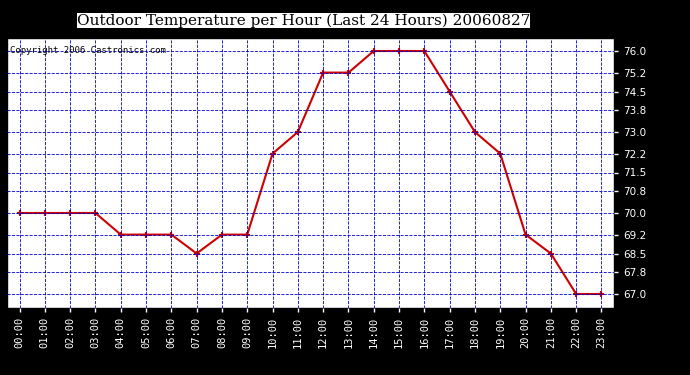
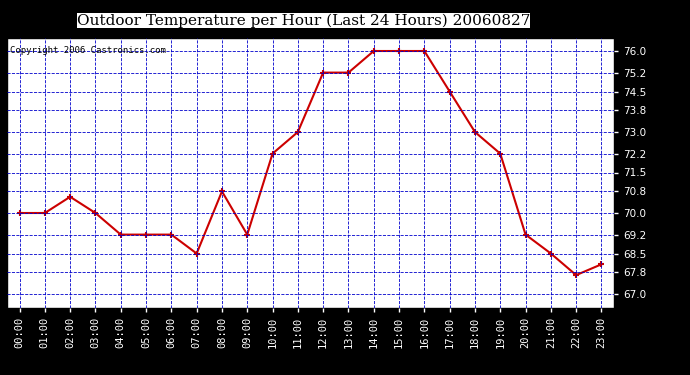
02:00: 70.0 -> 70.6
08:00: 69.2 -> 70.8
22:00: 67.0 -> 67.7
23:00: 67.0 -> 68.1
